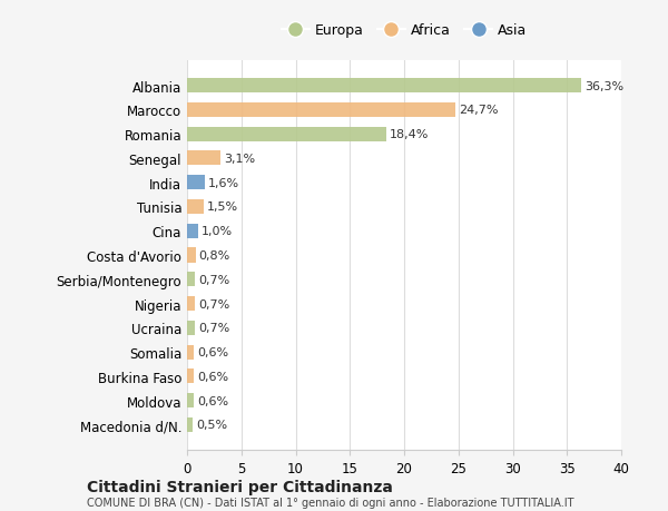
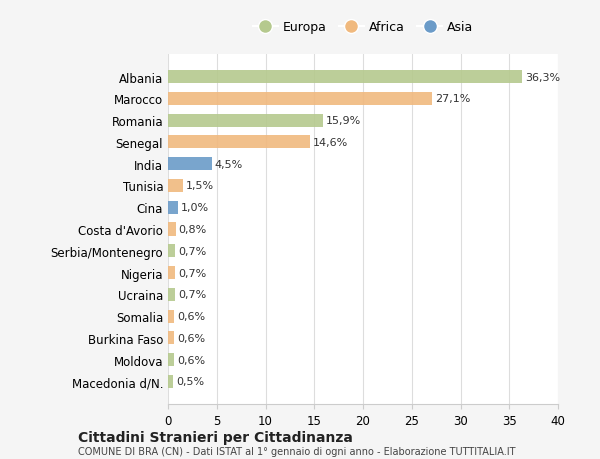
Marocco: 24,7% -> 27,1%
Romania: 18,4% -> 15,9%
Senegal: 3,1% -> 14,6%
India: 1,6% -> 4,5%
